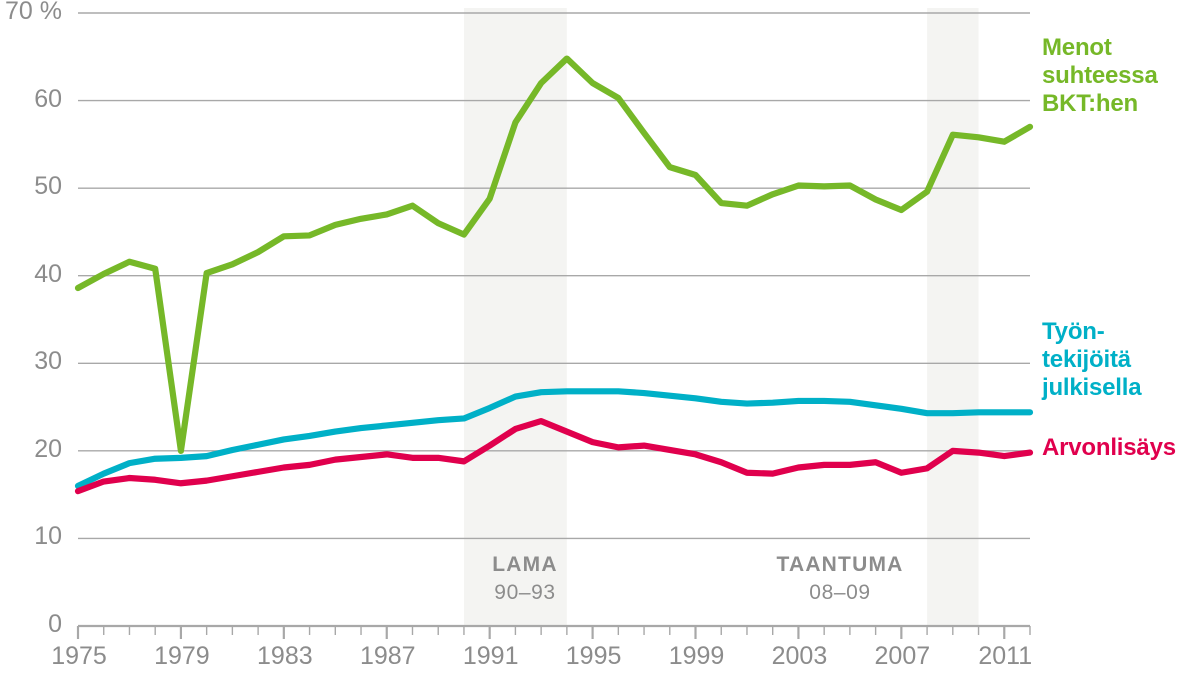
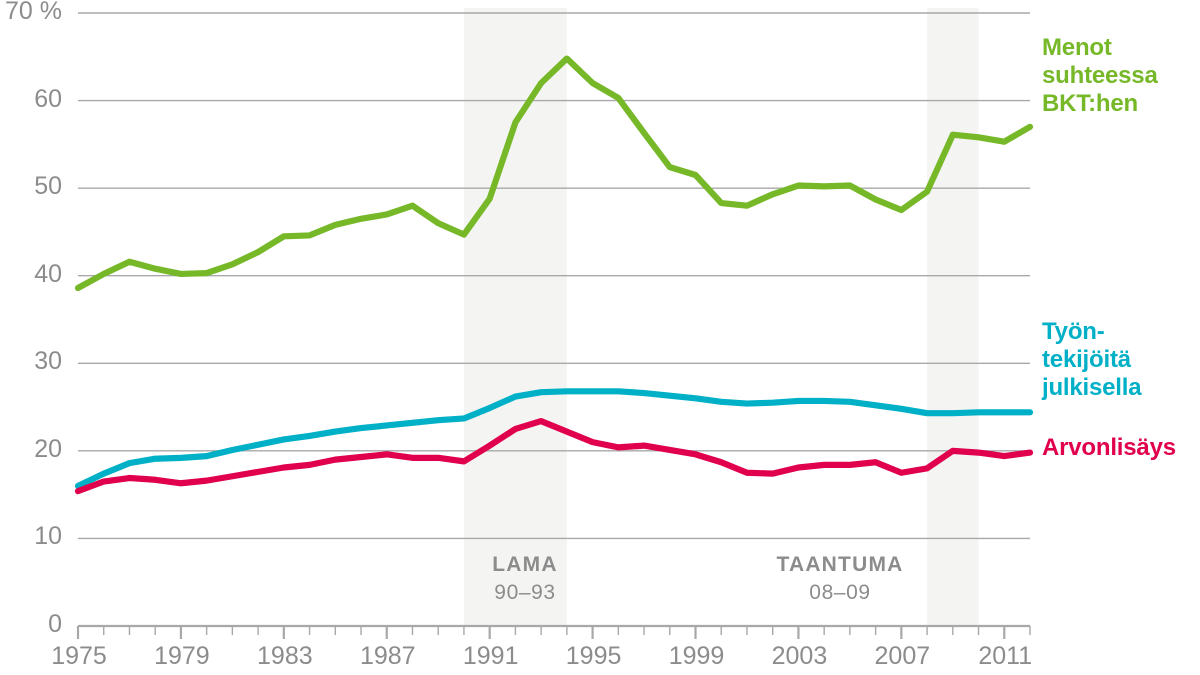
Menot suhteessa BKT:hen/1979: 20% -> 40%
